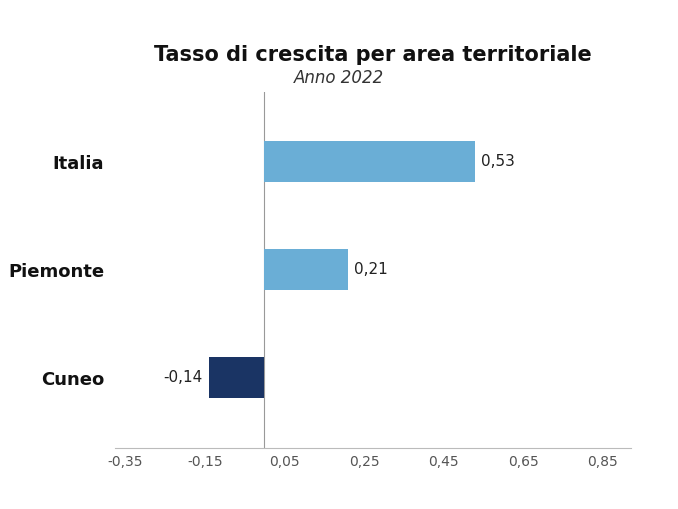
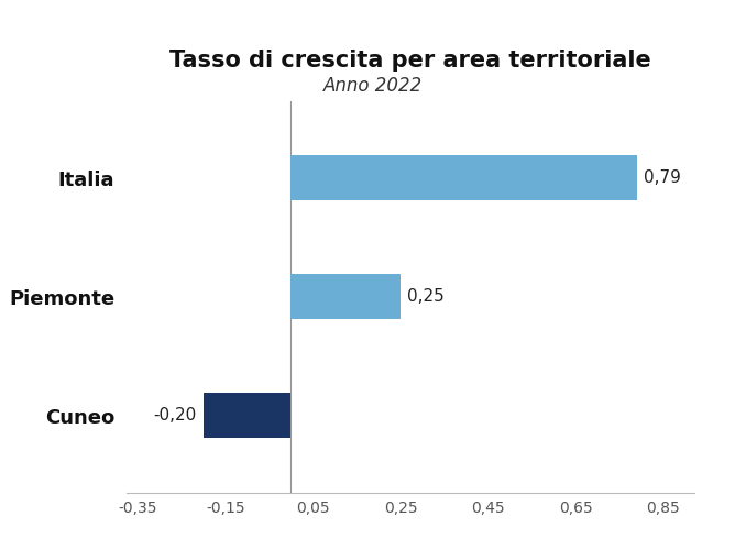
Italia: 0,53 -> 0,79
Piemonte: 0,21 -> 0,25
Cuneo: -0,14 -> -0,20
